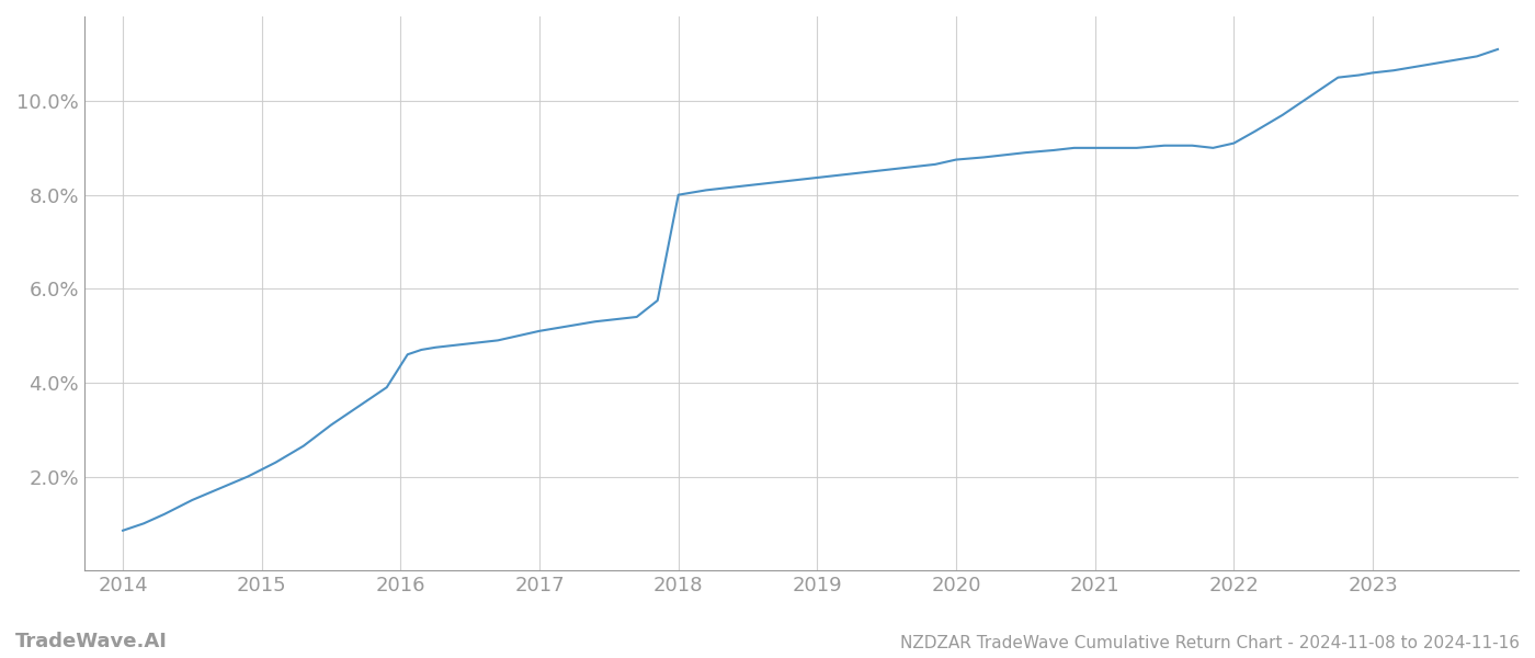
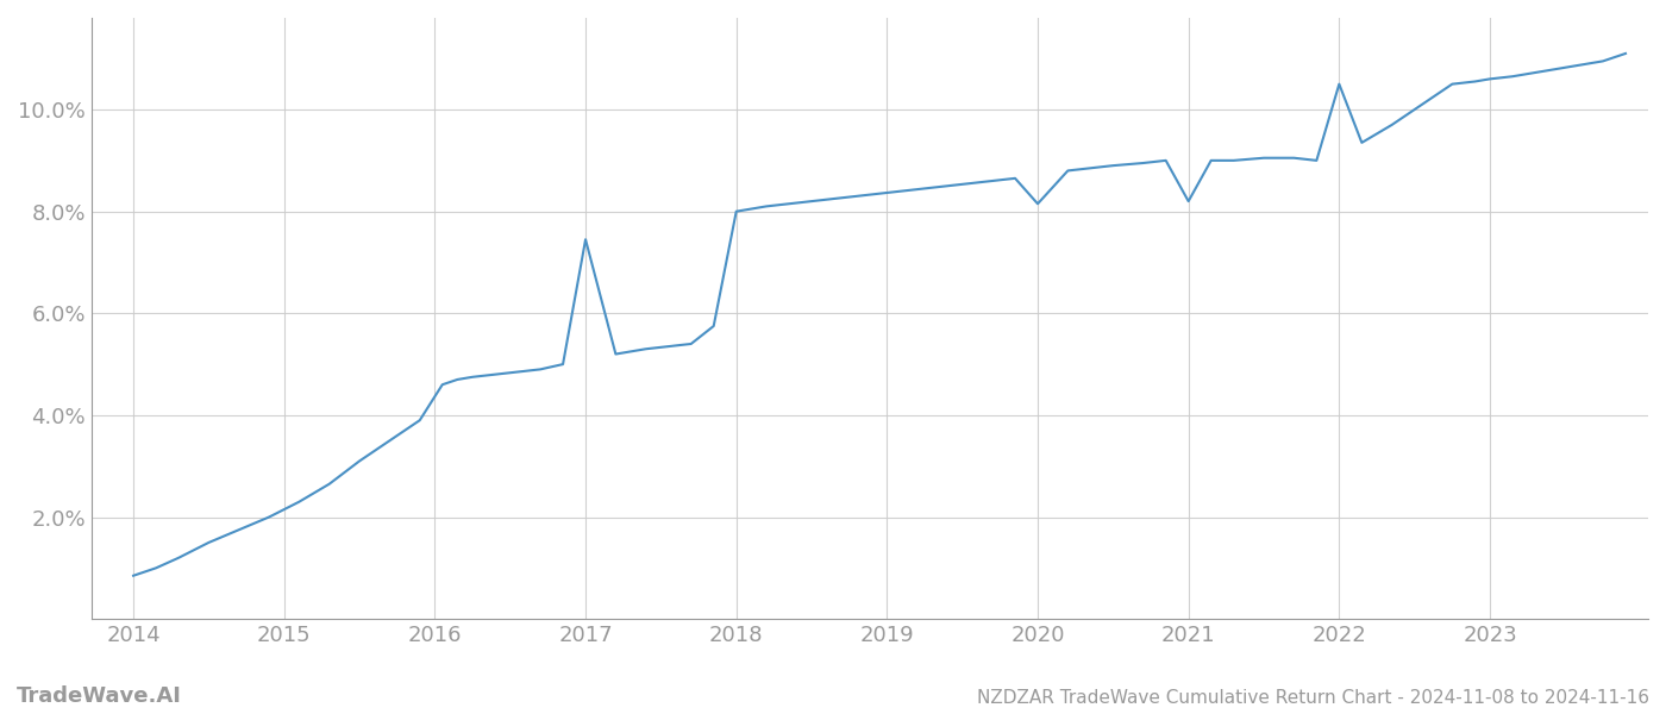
2017: 5.10% -> 7.45%
2020: 8.75% -> 8.15%
2021: 9.00% -> 8.20%
2022: 9.10% -> 10.50%
